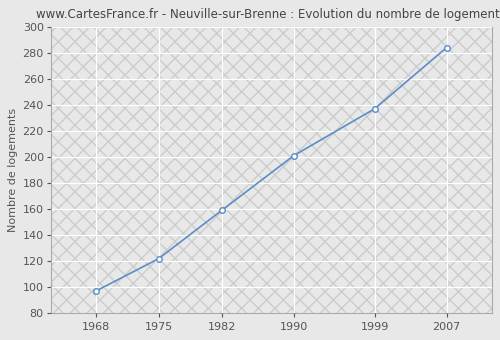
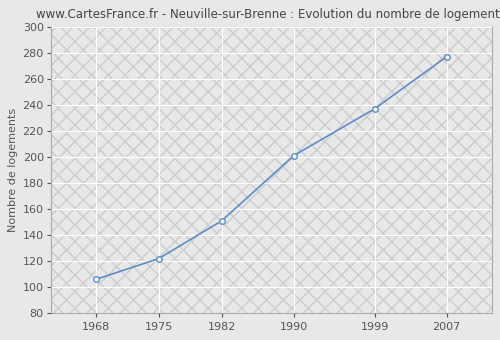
1968: 97 -> 106
1982: 159 -> 151
2007: 284 -> 277
